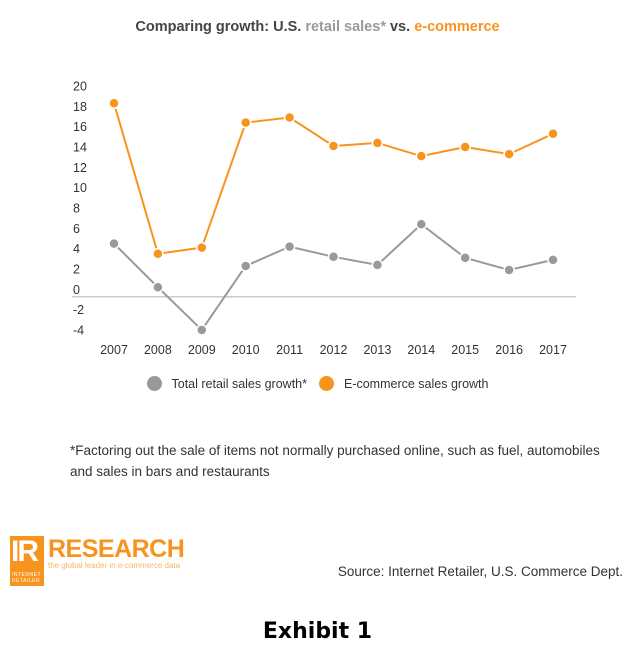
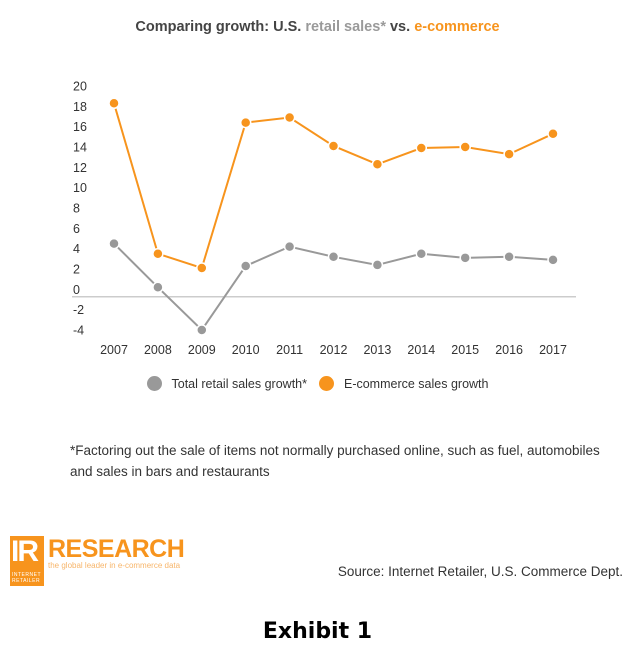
E-commerce sales growth/2009: 4.1 -> 2.1
E-commerce sales growth/2013: 14.4 -> 12.3
Total retail sales growth*/2014: 6.4 -> 3.5
E-commerce sales growth/2014: 13.1 -> 13.9
Total retail sales growth*/2016: 1.9 -> 3.2
